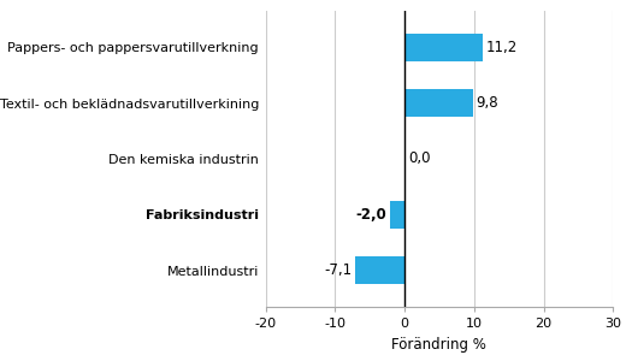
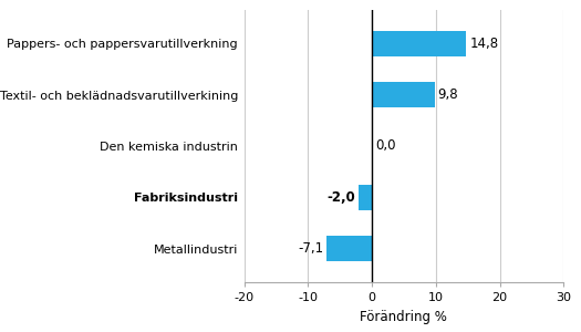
Pappers- och pappersvarutillverkning: 11,2 -> 14,8
